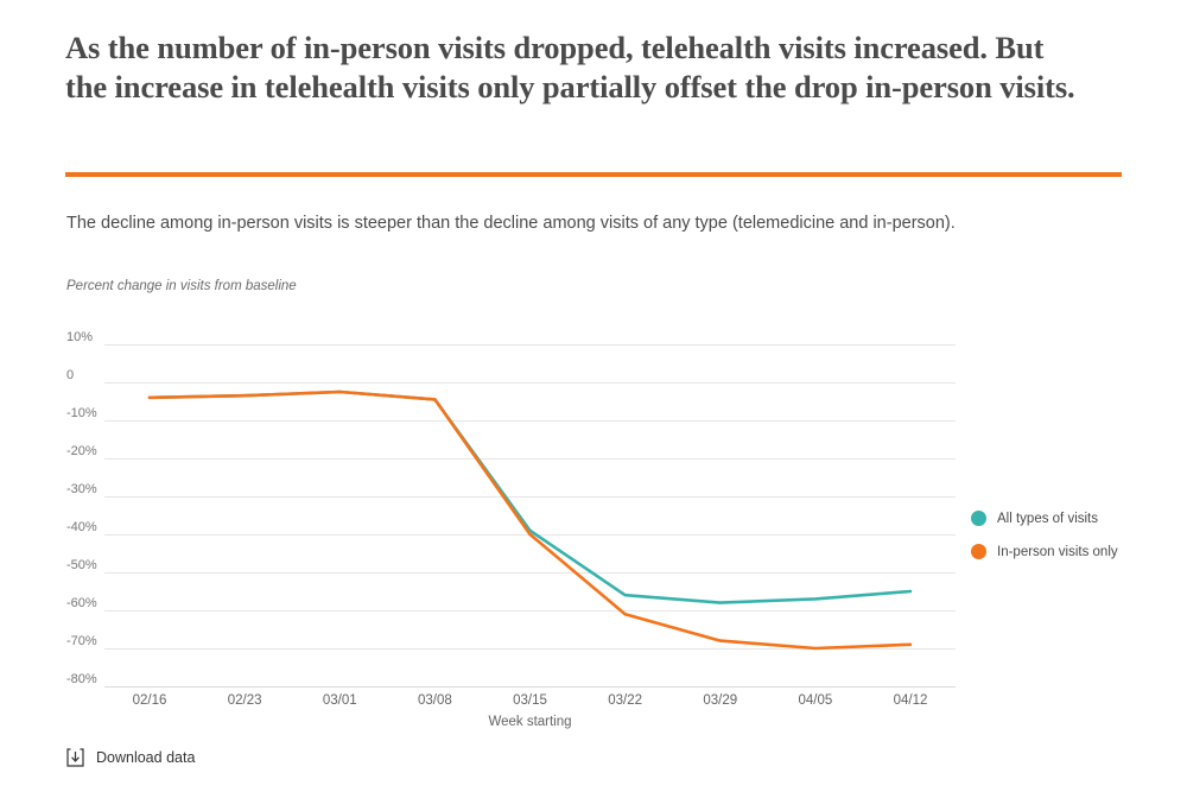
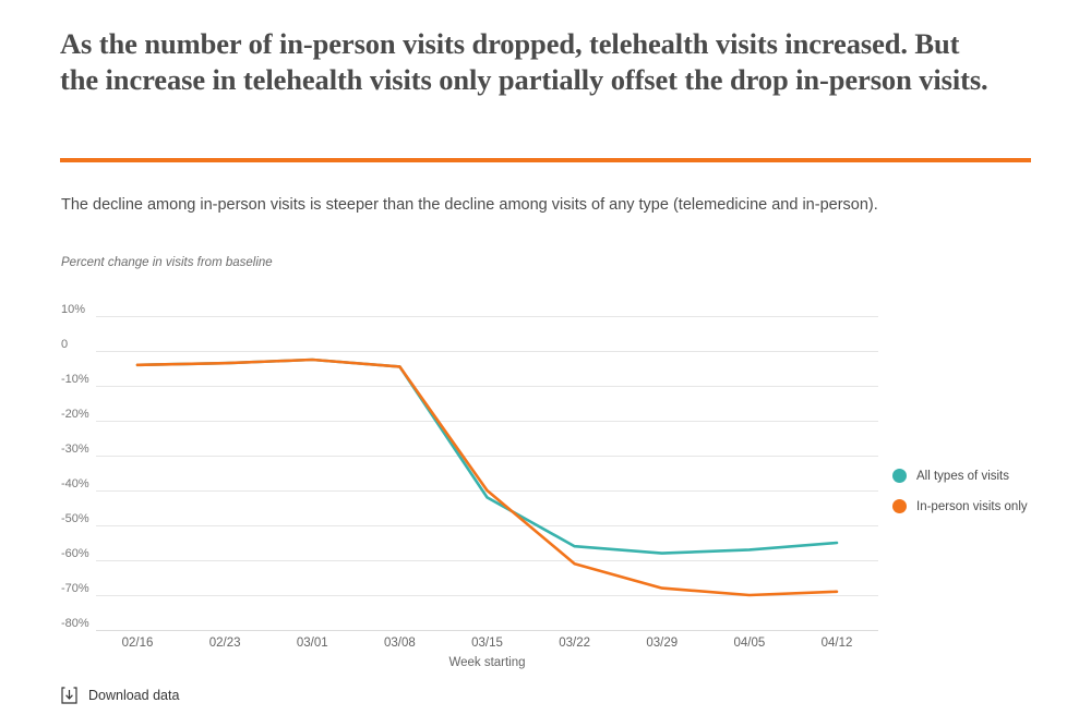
All types of visits/03/15: -39% -> -42%
